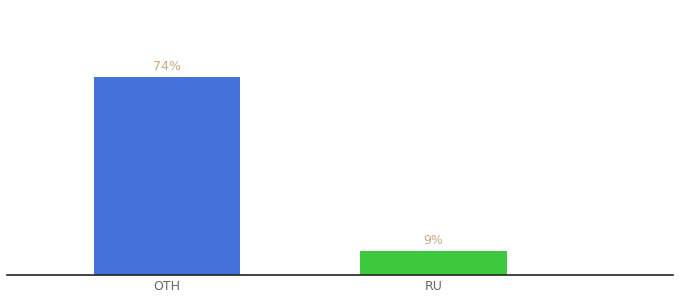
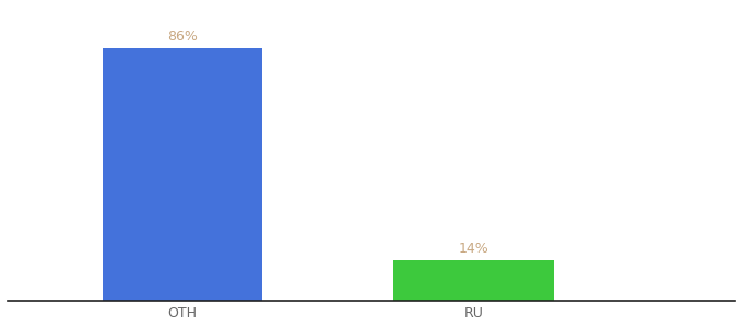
OTH: 74% -> 86%
RU: 9% -> 14%
